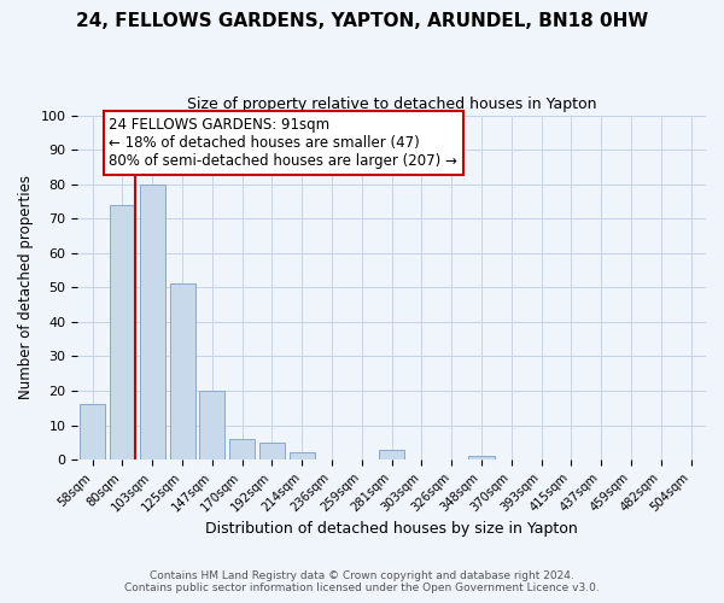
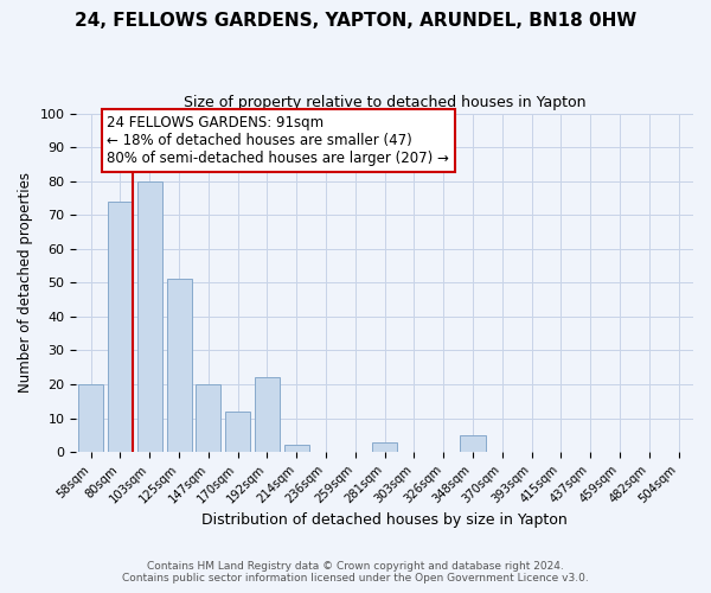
58sqm: 16 -> 20
170sqm: 6 -> 12
192sqm: 5 -> 22
348sqm: 1 -> 5
